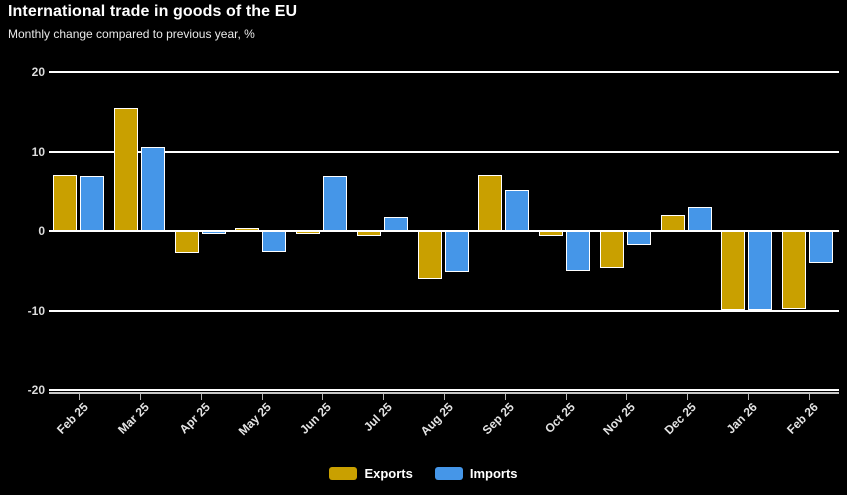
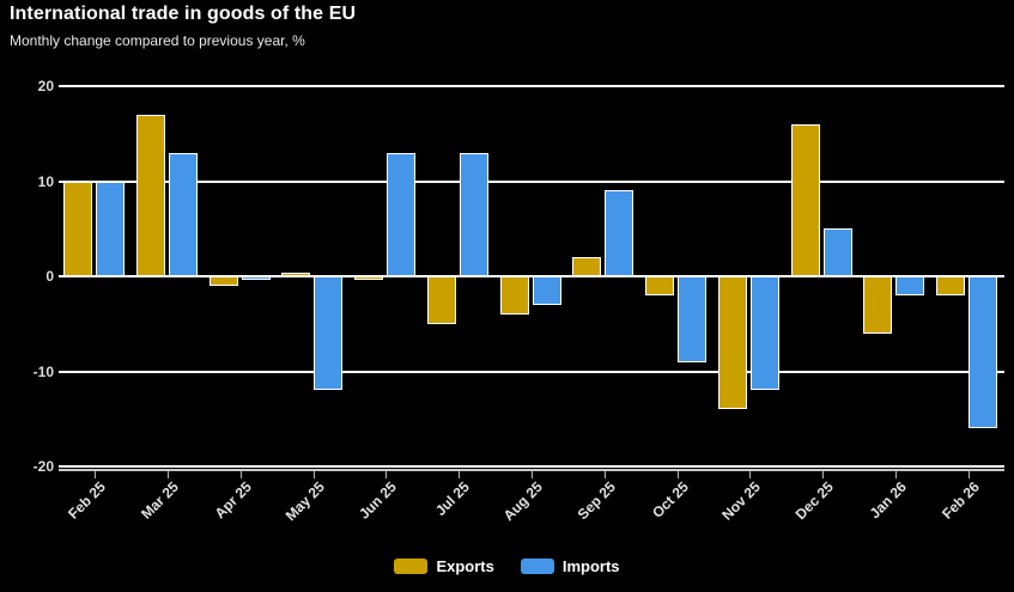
Exports/Feb 25: 7 -> 10
Imports/Feb 25: 7 -> 10
Exports/Mar 25: 16 -> 17
Imports/Mar 25: 11 -> 13
Exports/Apr 25: -3 -> -1
Imports/May 25: -3 -> -12
Imports/Jun 25: 7 -> 13
Exports/Jul 25: -1 -> -5
Imports/Jul 25: 2 -> 13
Exports/Aug 25: -6 -> -4
Imports/Aug 25: -5 -> -3
Exports/Sep 25: 7 -> 2
Imports/Sep 25: 5 -> 9
Exports/Oct 25: -1 -> -2
Imports/Oct 25: -5 -> -9
Exports/Nov 25: -5 -> -14
Imports/Nov 25: -2 -> -12
Exports/Dec 25: 2 -> 16
Imports/Dec 25: 3 -> 5
Exports/Jan 26: -10 -> -6
Imports/Jan 26: -10 -> -2
Exports/Feb 26: -10 -> -2
Imports/Feb 26: -4 -> -16
